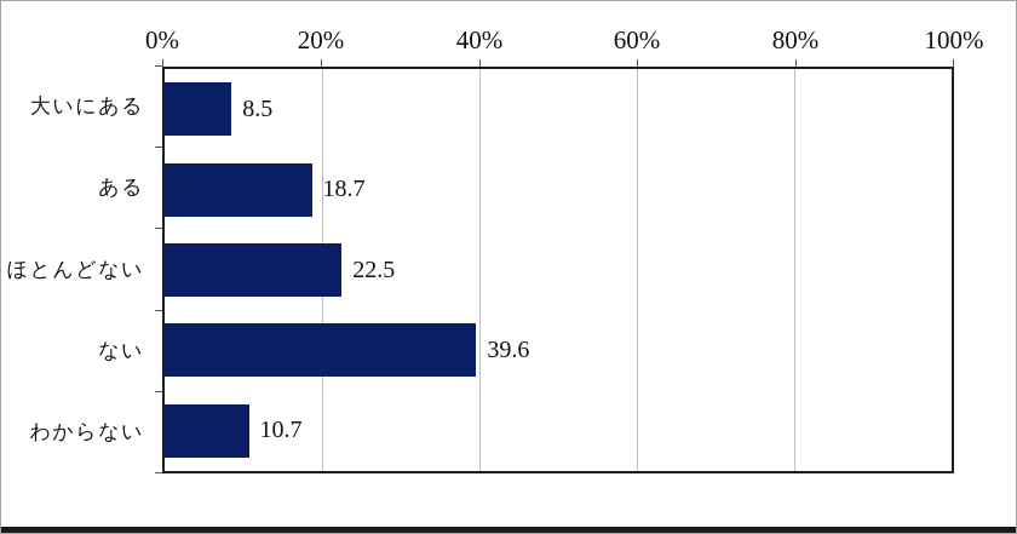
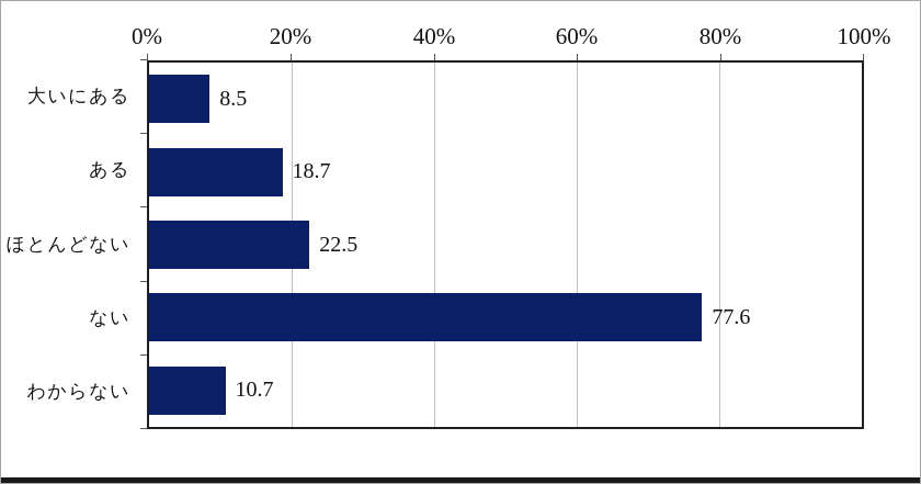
ない: 39.6 -> 77.6
